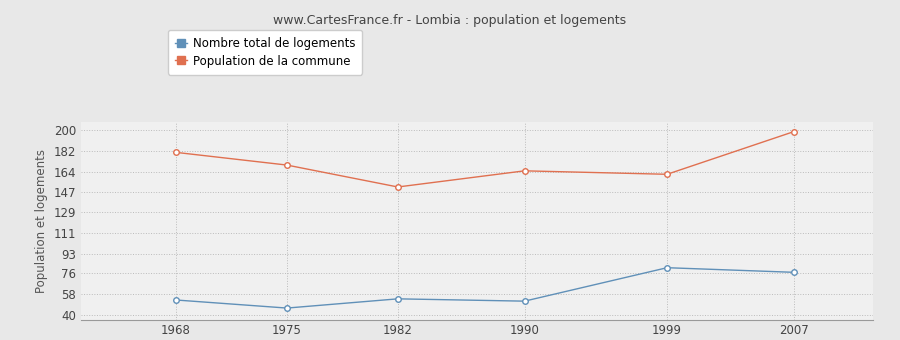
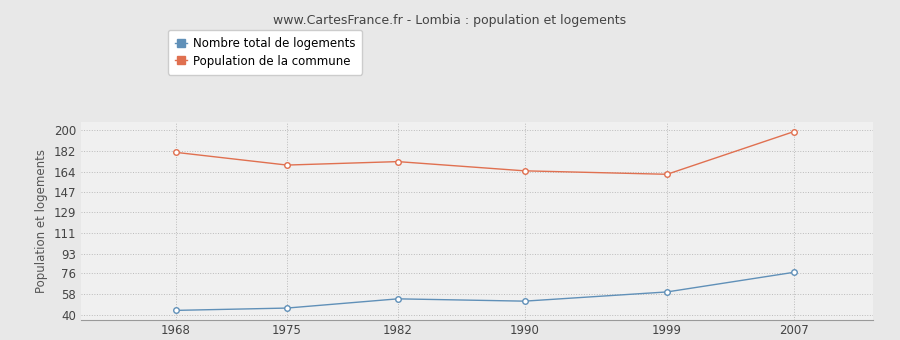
Nombre total de logements/1968: 53 -> 44
Population de la commune/1982: 151 -> 173
Nombre total de logements/1999: 81 -> 60
